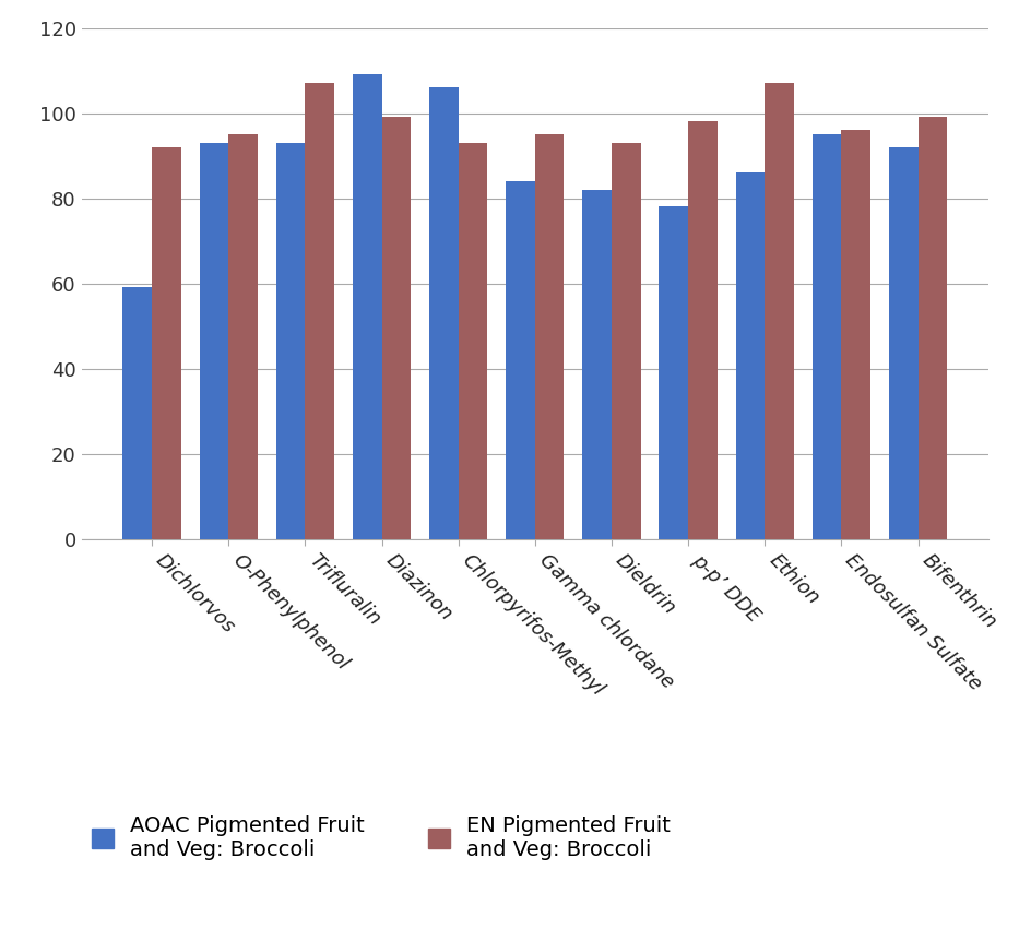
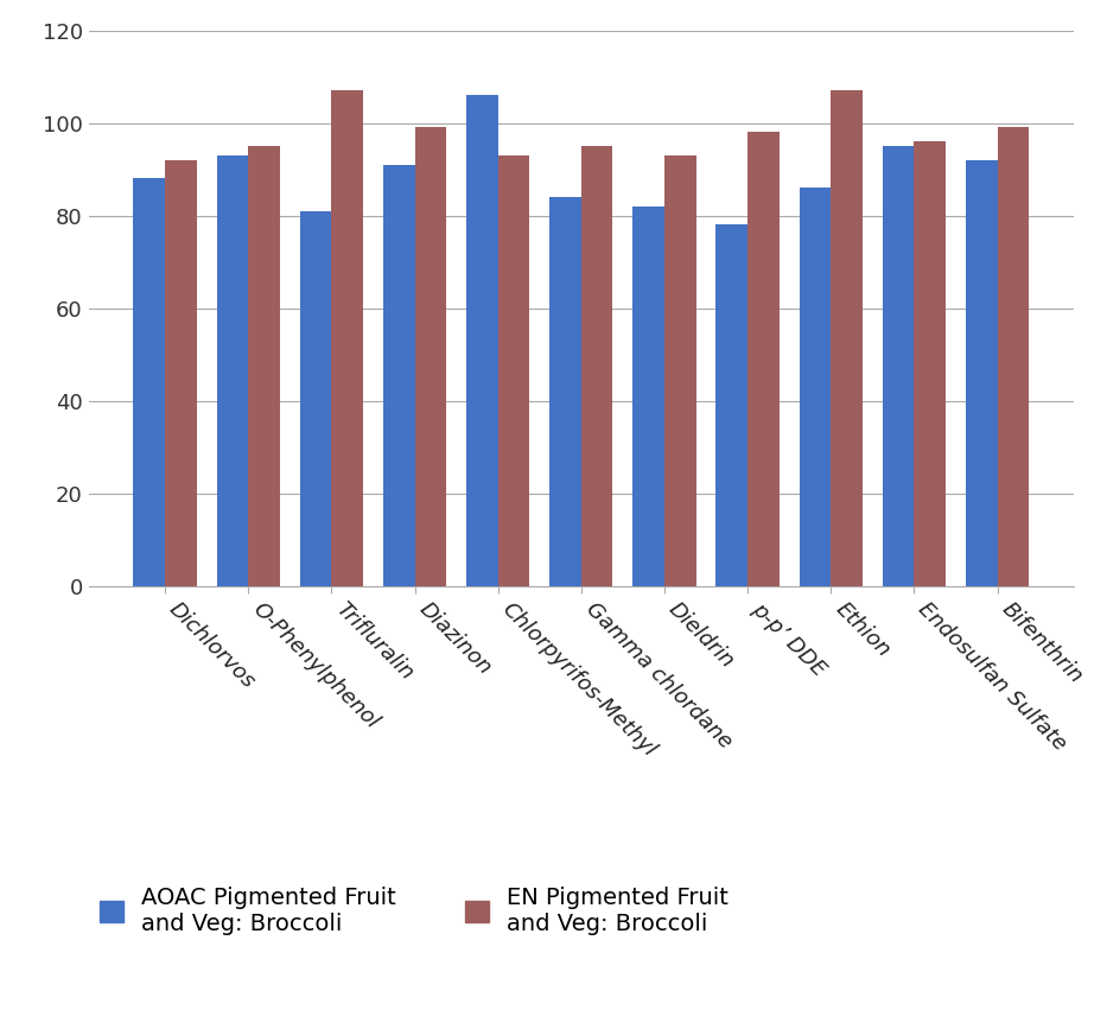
AOAC Pigmented Fruit and Veg: Broccoli/Dichlorvos: 59 -> 88
AOAC Pigmented Fruit and Veg: Broccoli/Trifluralin: 93 -> 81
AOAC Pigmented Fruit and Veg: Broccoli/Diazinon: 109 -> 91
